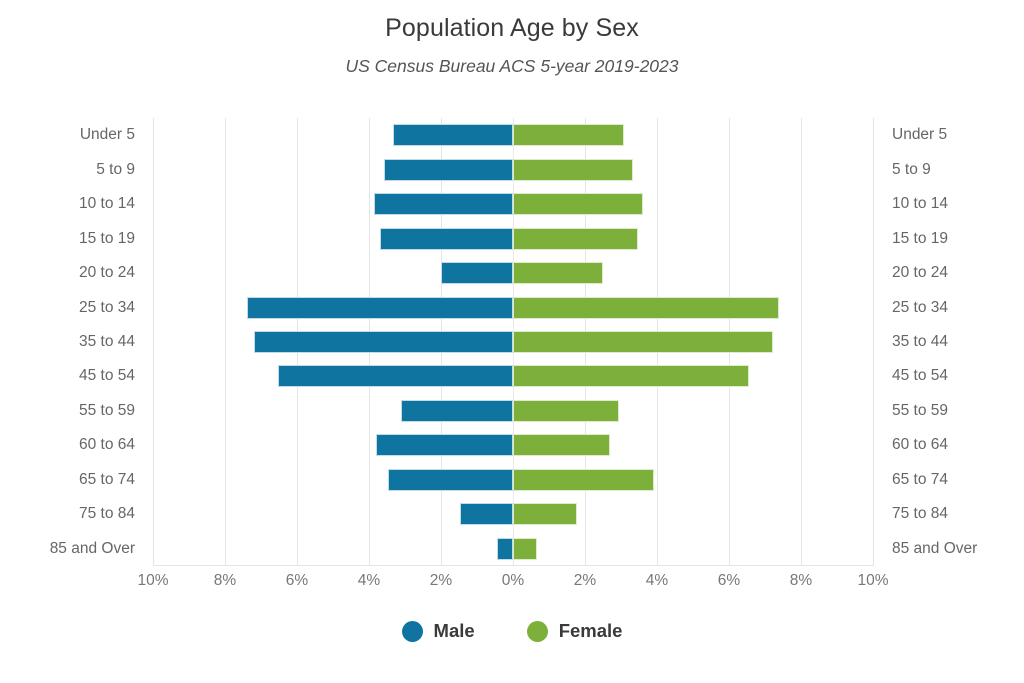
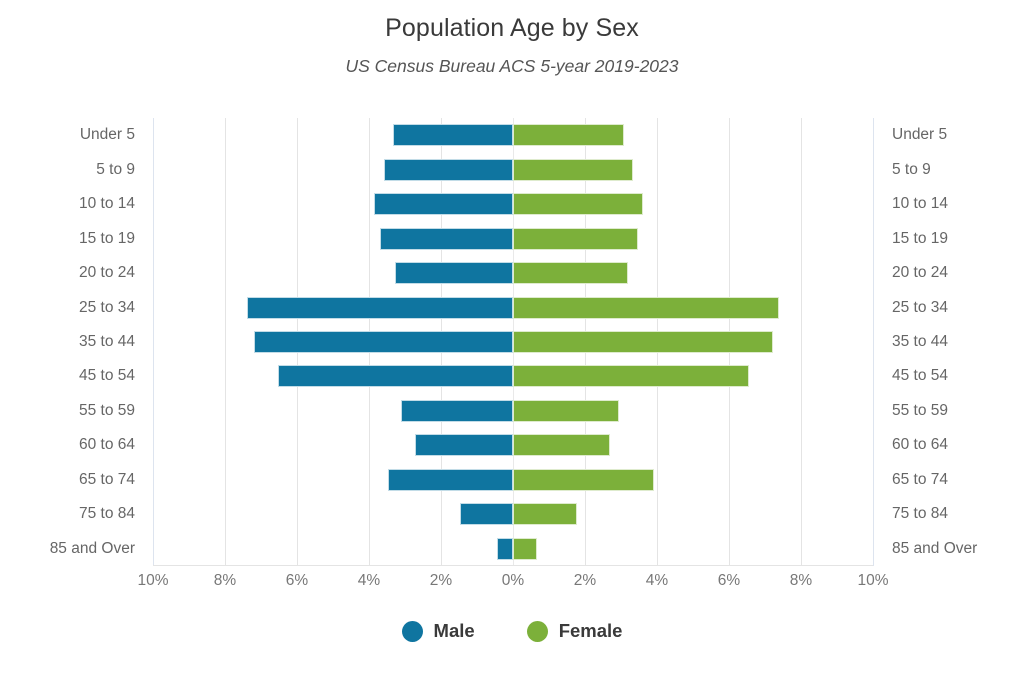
Male/20 to 24: 2.0% -> 3.3%
Female/20 to 24: 2.5% -> 3.2%
Male/60 to 64: 3.8% -> 2.7%
